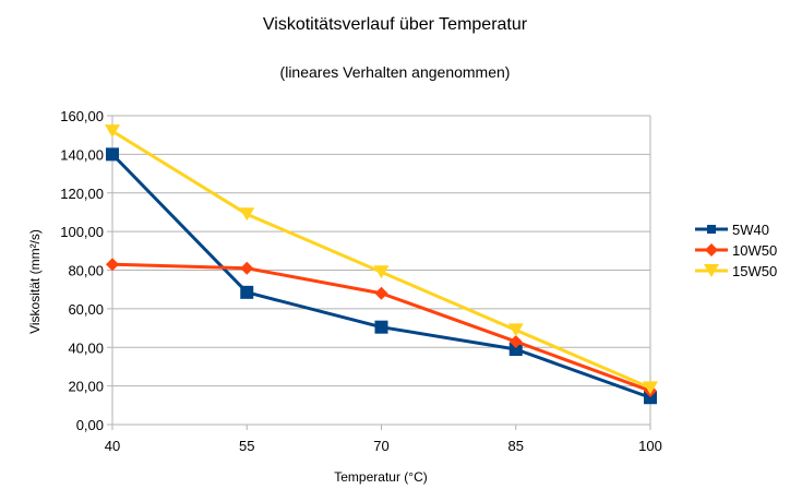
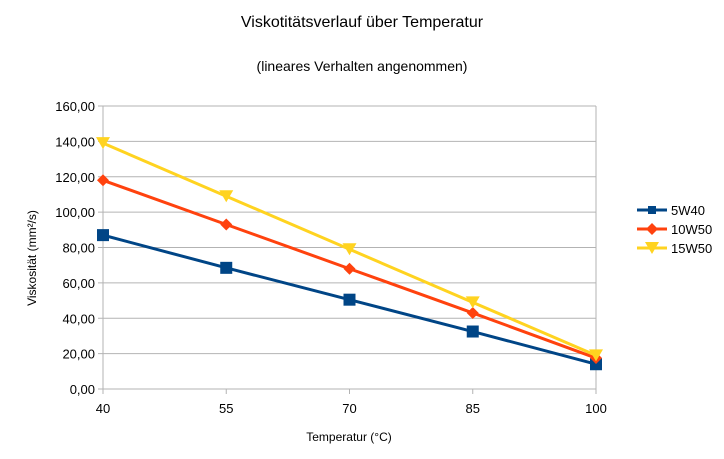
5W40/40: 140 -> 87
10W50/40: 83 -> 118
15W50/40: 152 -> 139
10W50/55: 81 -> 93
5W40/85: 39 -> 32
